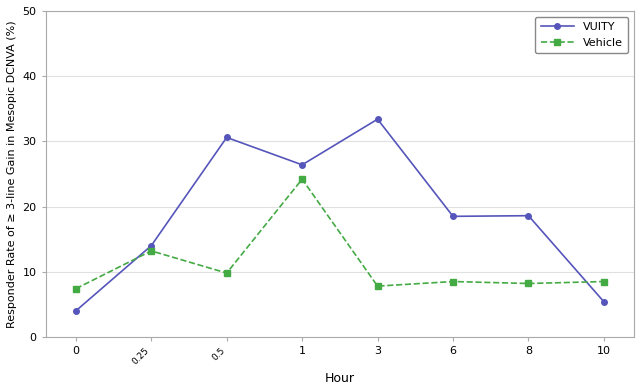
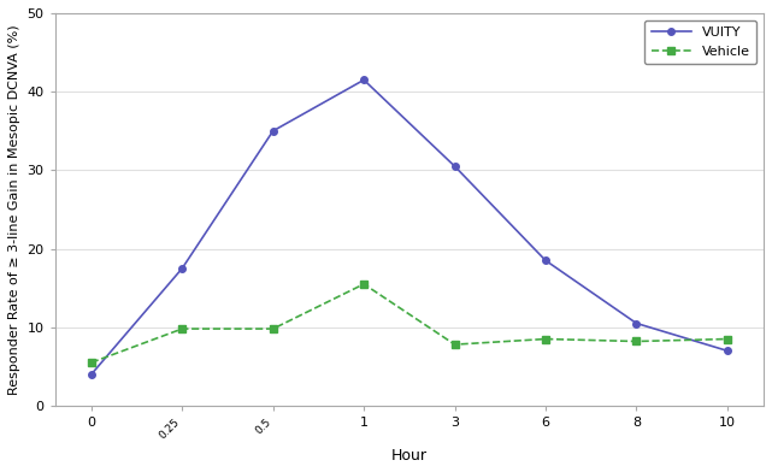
Vehicle/0: 7.4 -> 5.5
VUITY/0.25: 14.0 -> 17.5
Vehicle/0.25: 13.2 -> 9.8
VUITY/0.5: 30.6 -> 35.0
VUITY/1: 26.4 -> 41.5
Vehicle/1: 24.2 -> 15.5
VUITY/3: 33.4 -> 30.5
VUITY/8: 18.6 -> 10.5
VUITY/10: 5.4 -> 7.0
